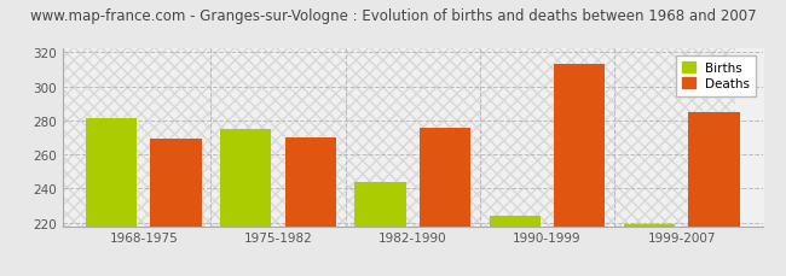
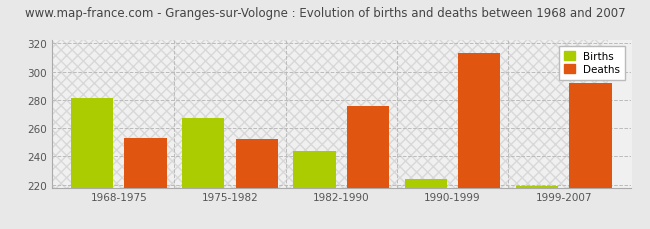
Deaths/1968-1975: 269 -> 253
Births/1975-1982: 275 -> 267
Deaths/1975-1982: 270 -> 252
Deaths/1999-2007: 285 -> 292
